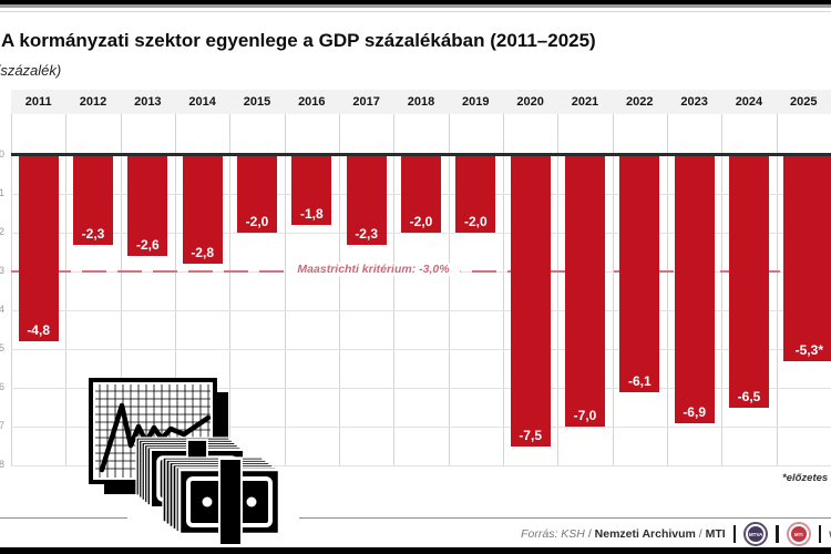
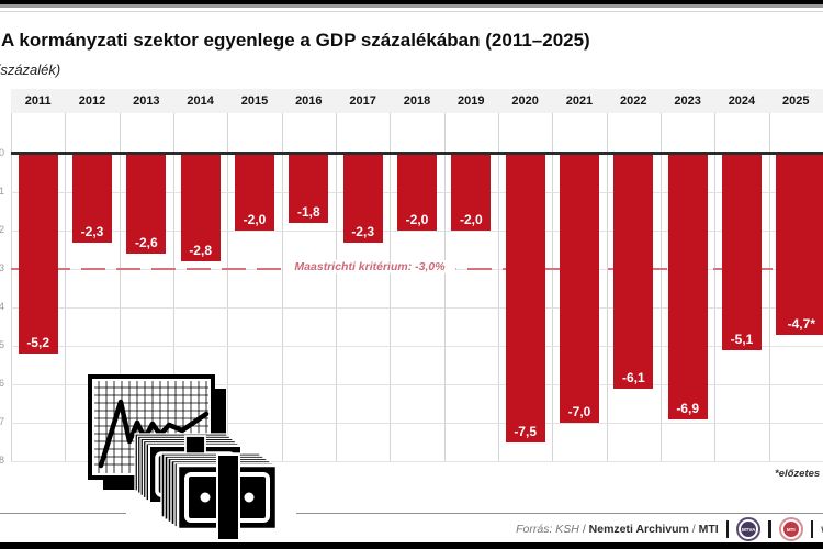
2011: -4,8 -> -5,2
2024: -6,5 -> -5,1
2025: -5,3 -> -4,7
